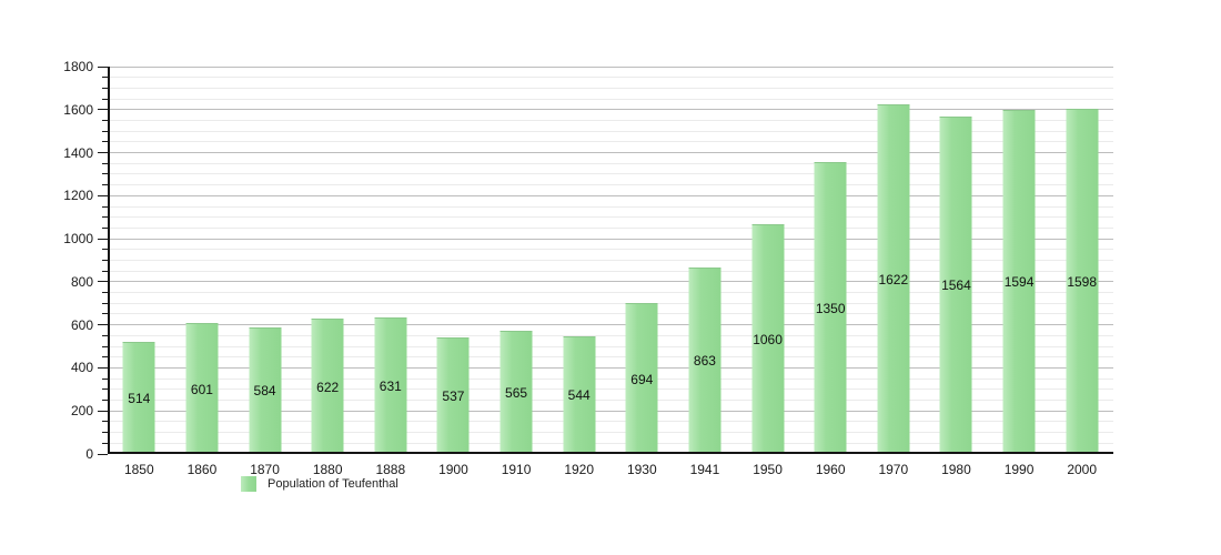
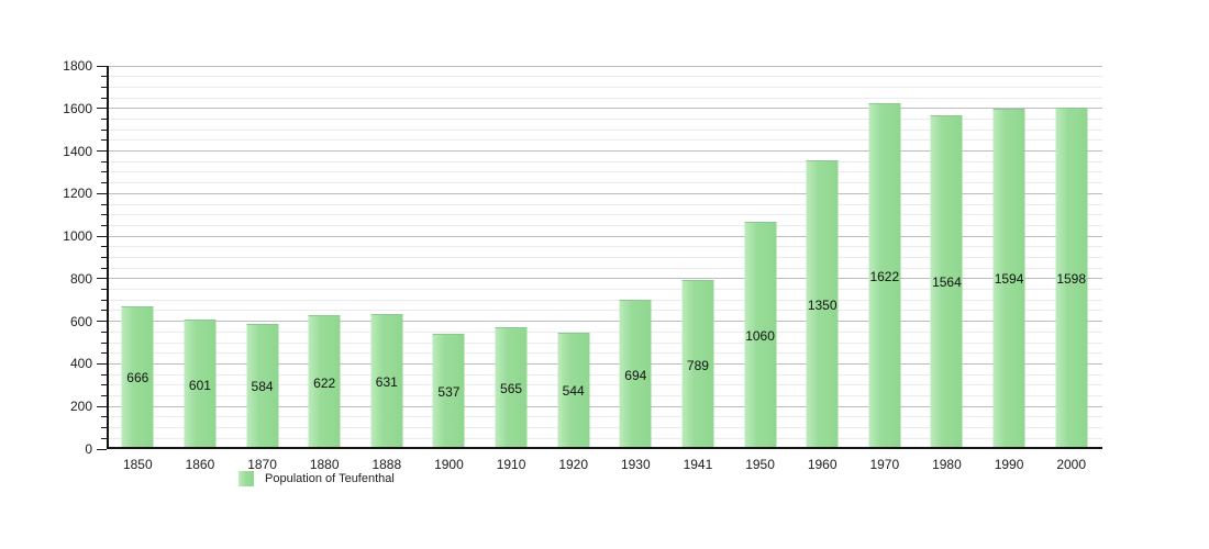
1850: 514 -> 666
1941: 863 -> 789
